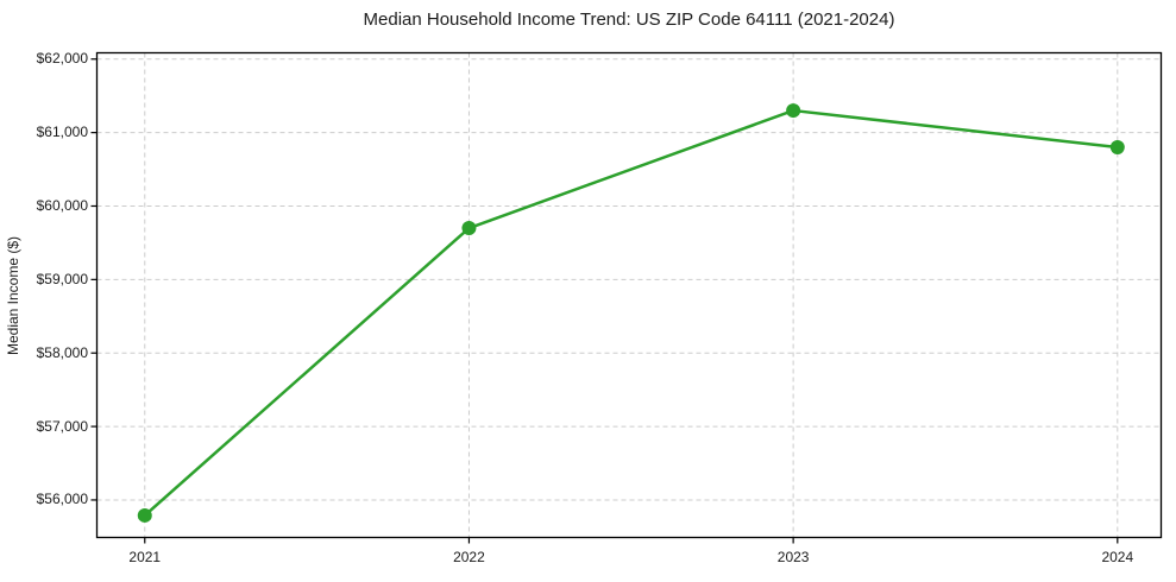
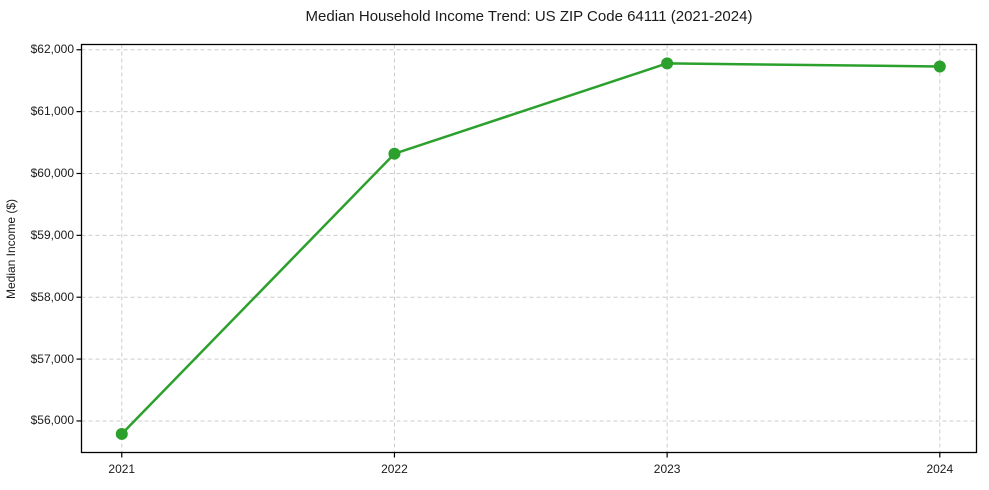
2022: $59700 -> $60300
2023: $61300 -> $61800
2024: $60800 -> $61700
